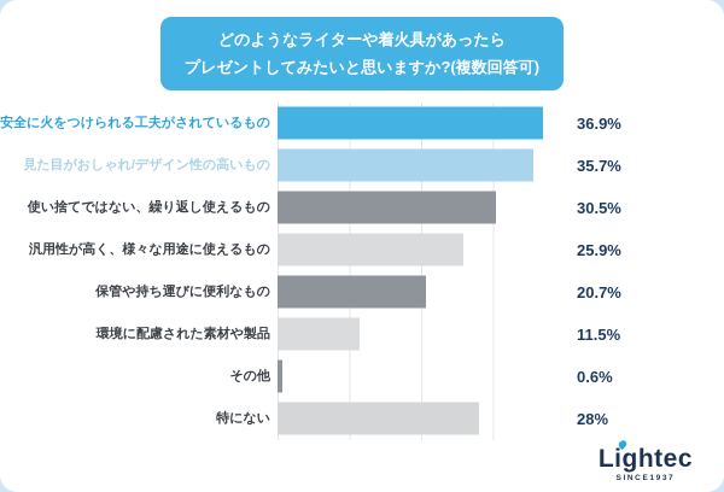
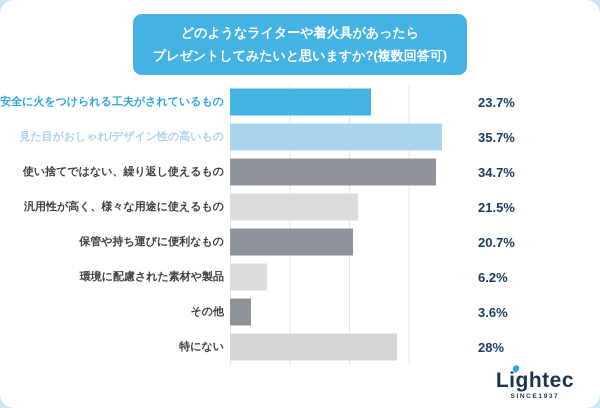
安全に火をつけられる工夫がされているもの: 36.9% -> 23.7%
使い捨てではない、繰り返し使えるもの: 30.5% -> 34.7%
汎用性が高く、様々な用途に使えるもの: 25.9% -> 21.5%
環境に配慮された素材や製品: 11.5% -> 6.2%
その他: 0.6% -> 3.6%
